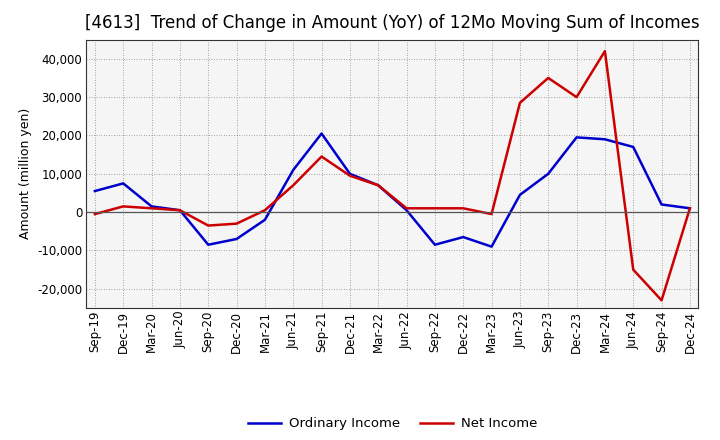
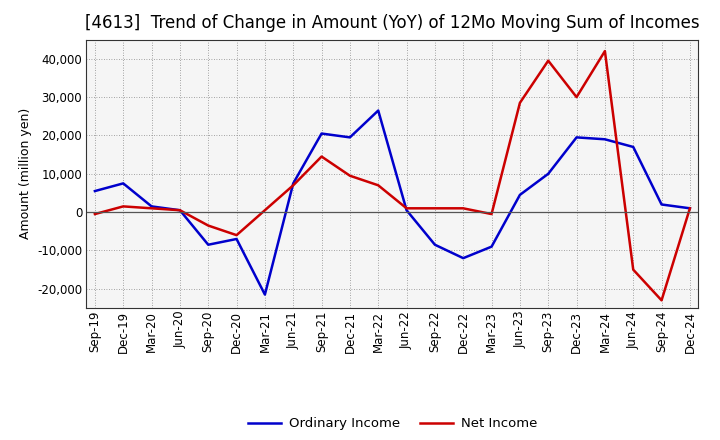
Net Income/Dec-20: -3,000 -> -6,000
Ordinary Income/Mar-21: -2,000 -> -21,500
Ordinary Income/Jun-21: 11,000 -> 7,500
Ordinary Income/Dec-21: 10,000 -> 19,500
Ordinary Income/Mar-22: 7,000 -> 26,500
Ordinary Income/Dec-22: -6,500 -> -12,000
Net Income/Sep-23: 35,000 -> 39,500
